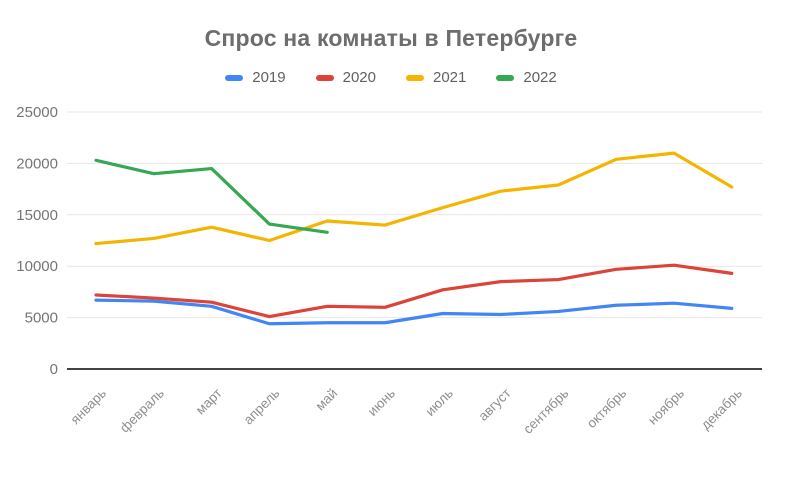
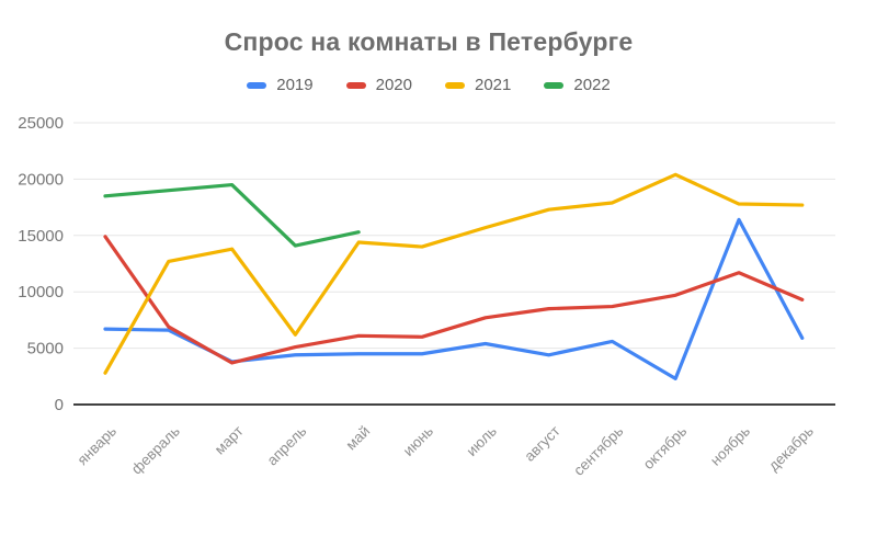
2020/январь: 7200 -> 14900
2021/январь: 12200 -> 2800
2022/январь: 20300 -> 18500
2019/март: 6100 -> 3800
2020/март: 6500 -> 3700
2021/апрель: 12500 -> 6200
2022/май: 13300 -> 15300
2019/август: 5300 -> 4400
2019/октябрь: 6200 -> 2300
2019/ноябрь: 6400 -> 16400
2020/ноябрь: 10100 -> 11700
2021/ноябрь: 21000 -> 17800
